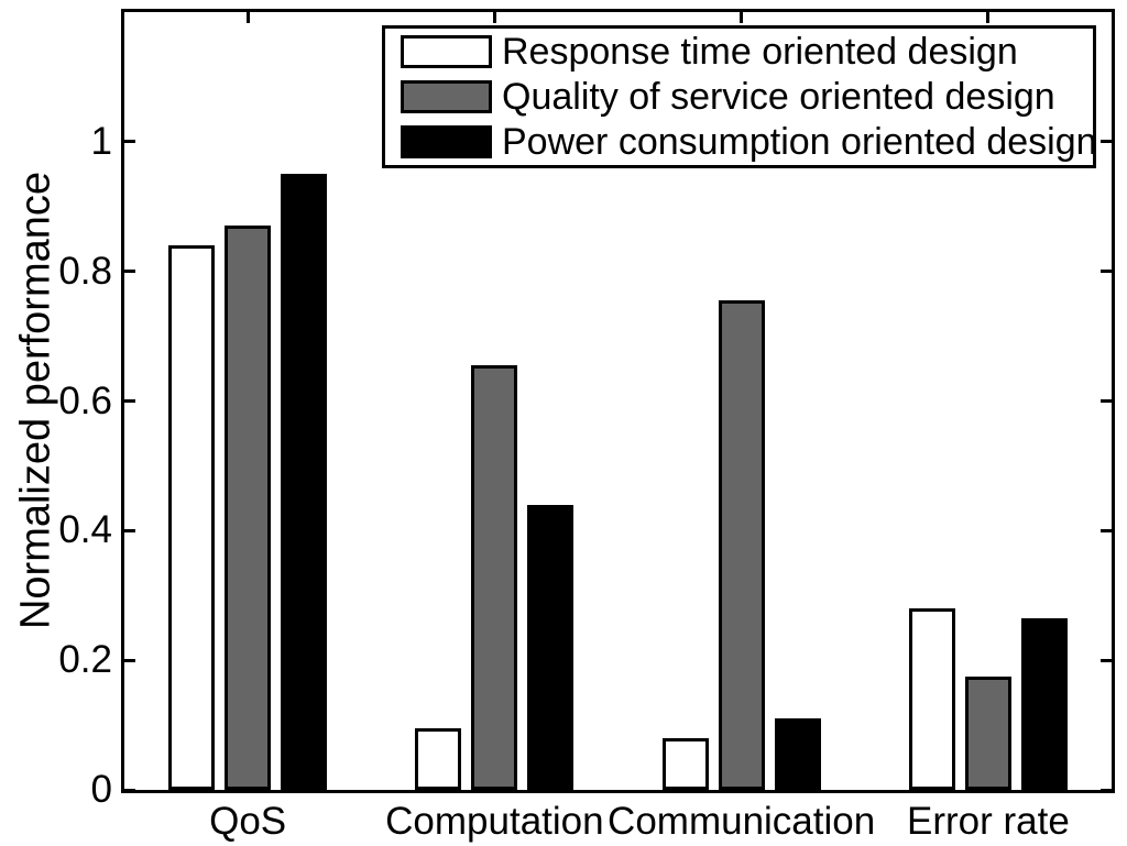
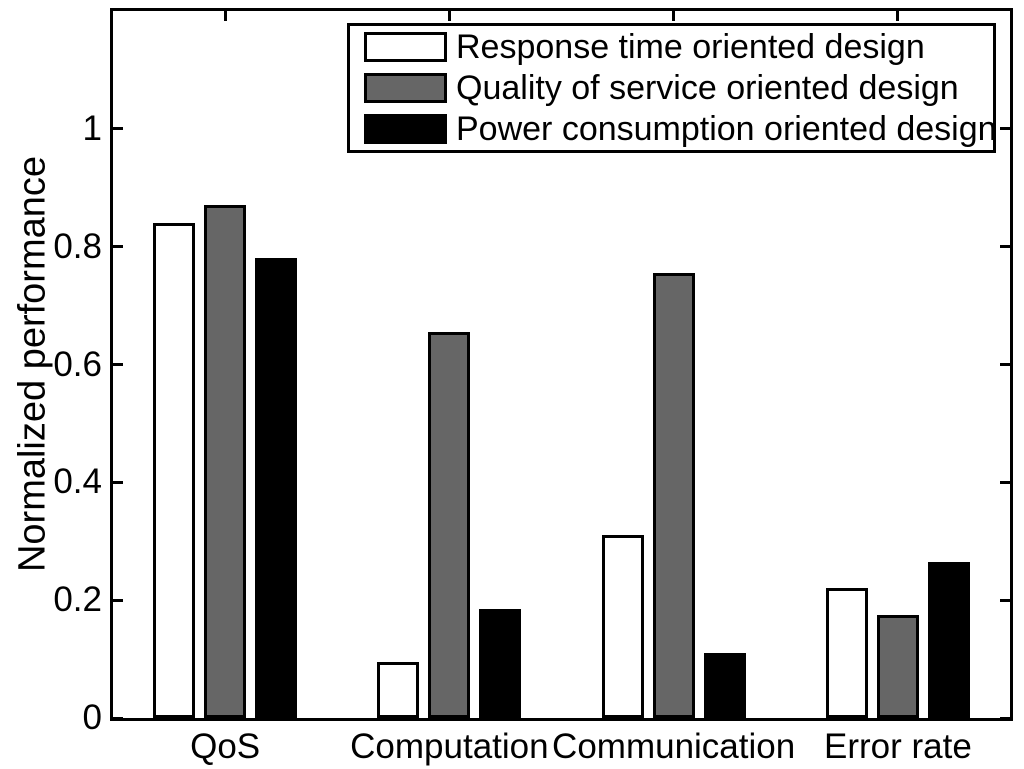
Power consumption oriented design/QoS: 0.95 -> 0.78
Power consumption oriented design/Computation: 0.44 -> 0.18
Response time oriented design/Communication: 0.08 -> 0.31
Response time oriented design/Error rate: 0.28 -> 0.22
